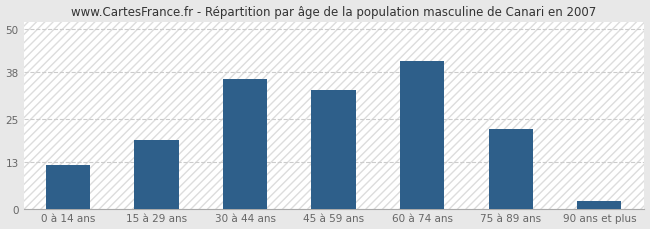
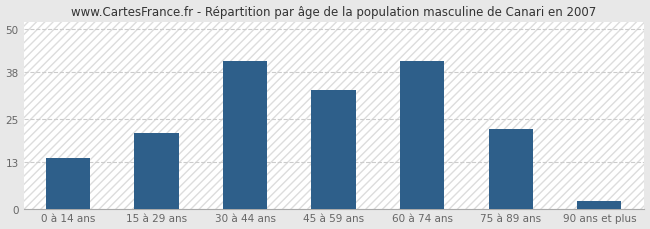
0 à 14 ans: 12 -> 14
15 à 29 ans: 19 -> 21
30 à 44 ans: 36 -> 41
